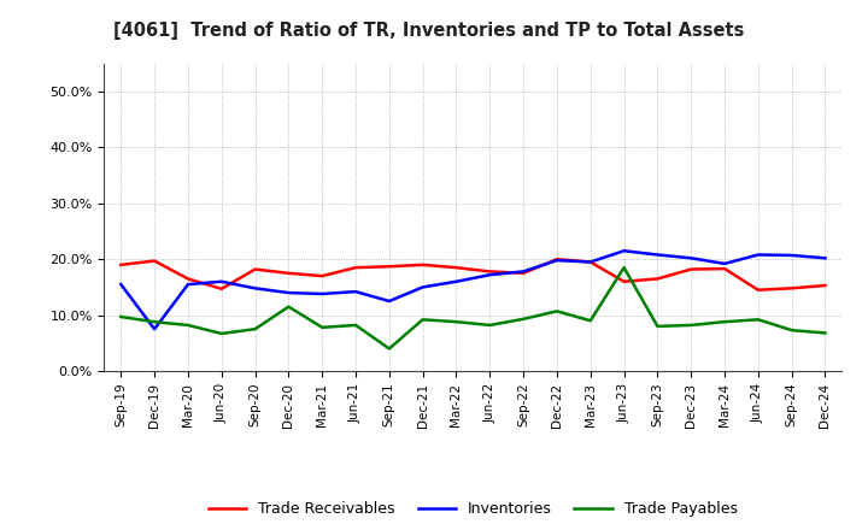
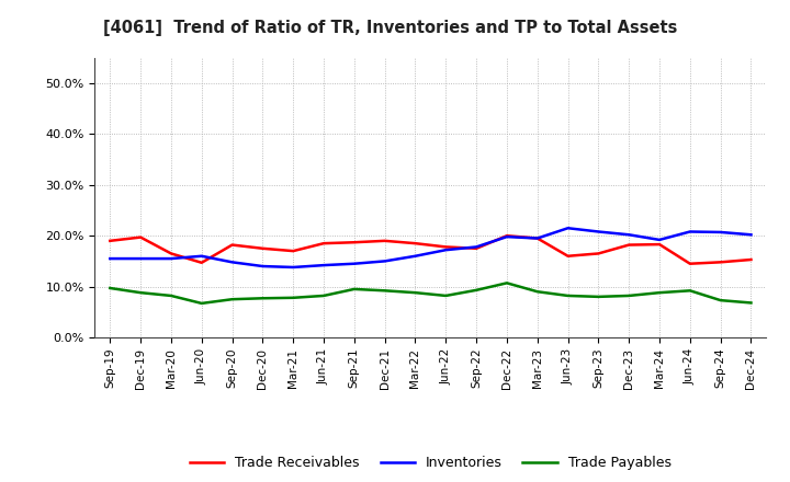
Inventories/Dec-19: 7.5% -> 15.5%
Trade Payables/Dec-20: 11.5% -> 7.7%
Inventories/Sep-21: 12.5% -> 14.5%
Trade Payables/Sep-21: 4.0% -> 9.5%
Trade Payables/Jun-23: 18.5% -> 8.2%
